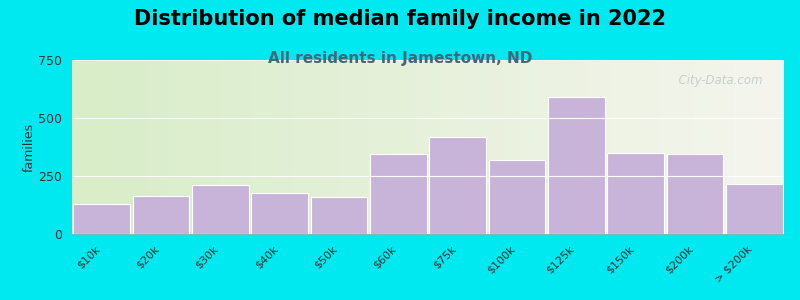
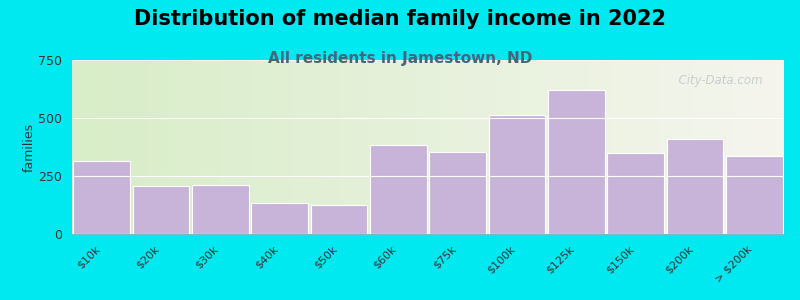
$10k: 130 -> 315
$20k: 165 -> 205
$40k: 175 -> 135
$50k: 160 -> 125
$60k: 345 -> 385
$75k: 420 -> 355
$100k: 320 -> 515
$125k: 590 -> 620
$200k: 345 -> 410
> $200k: 215 -> 335
